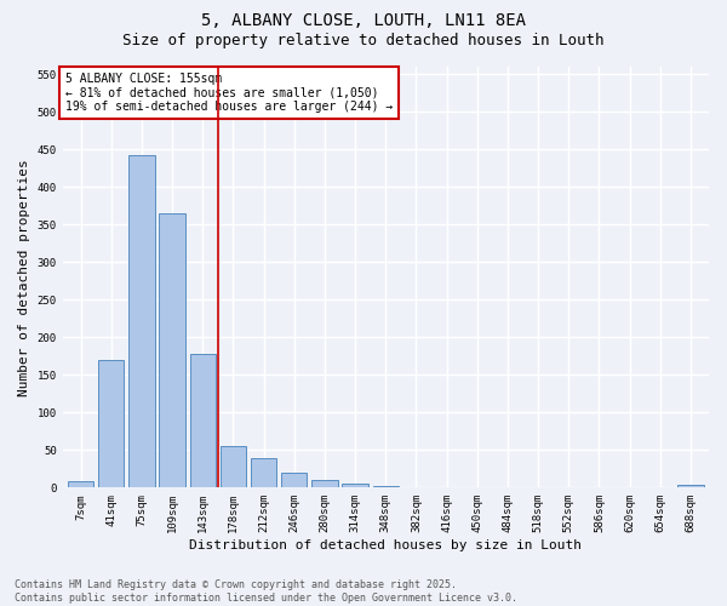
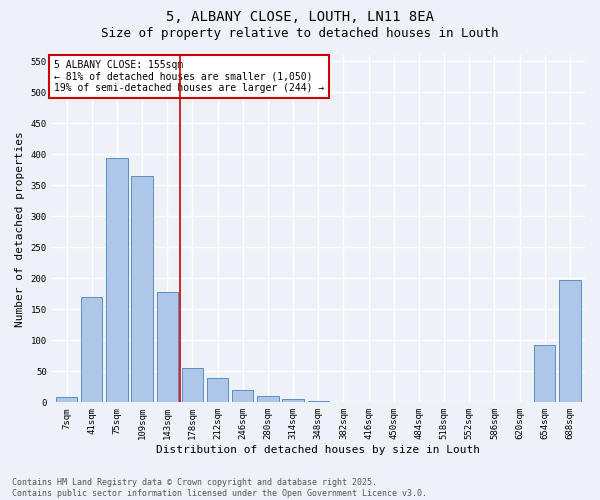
75sqm: 443 -> 394
654sqm: 1 -> 92
688sqm: 3 -> 198
